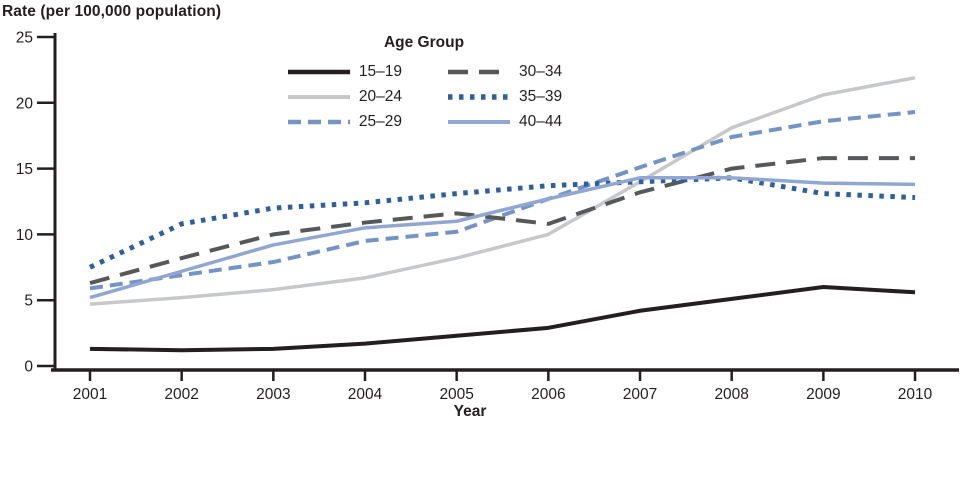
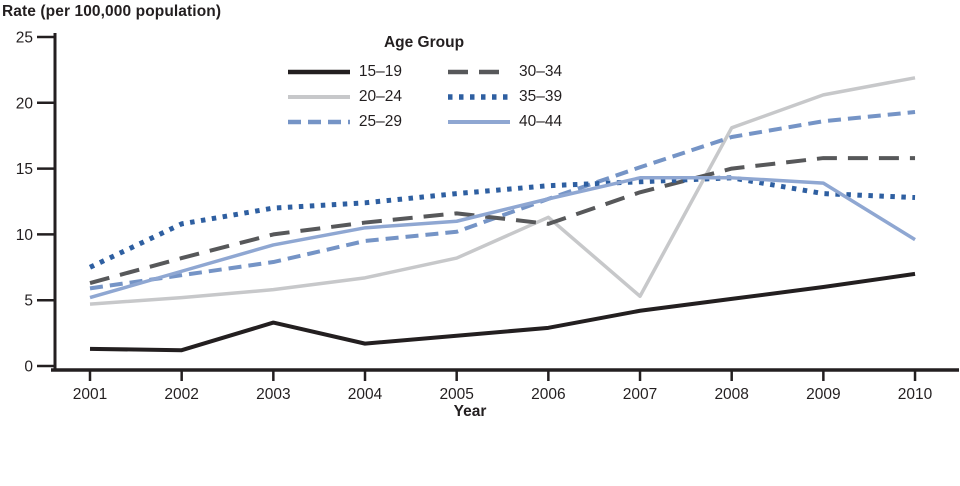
15–19/2003: 1.3 -> 3.3
20–24/2006: 10.0 -> 11.3
20–24/2007: 14.0 -> 5.3
15–19/2010: 5.6 -> 7.0
40–44/2010: 13.8 -> 9.6
